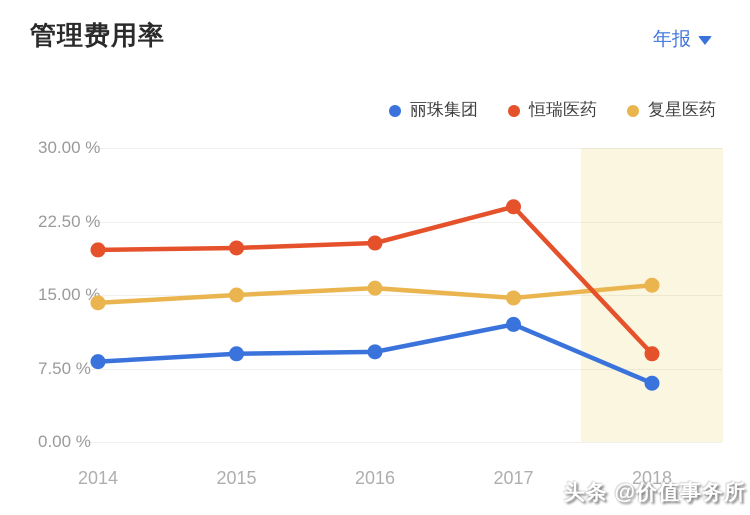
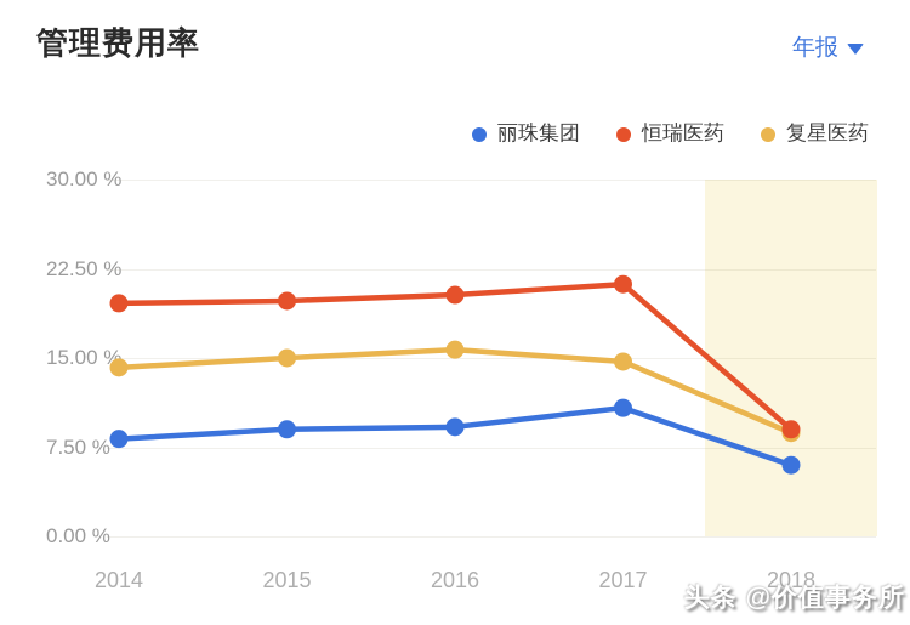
丽珠集团/2017: 12% -> 11%
恒瑞医药/2017: 24% -> 21%
复星医药/2018: 16% -> 9%
